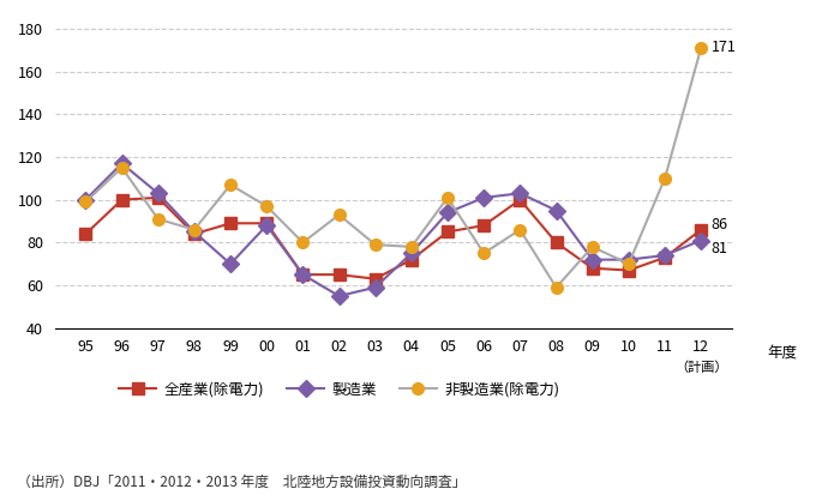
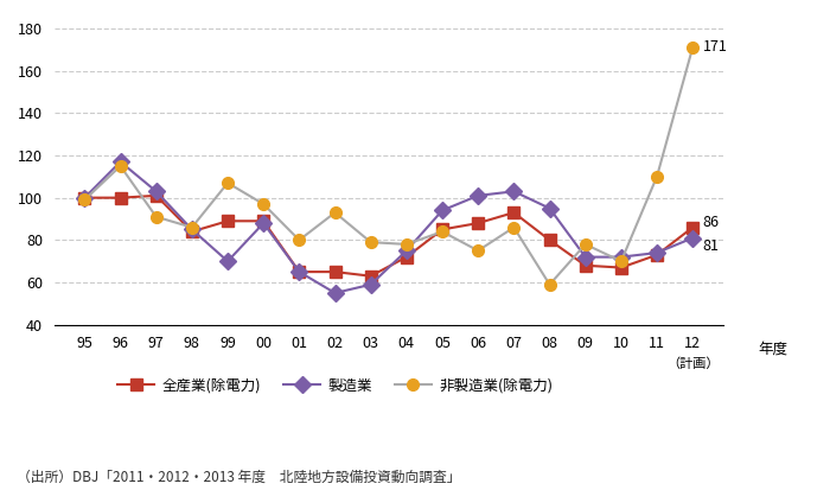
全産業(除電力)/95: 84 -> 100
非製造業(除電力)/05: 101 -> 84
全産業(除電力)/07: 100 -> 93
